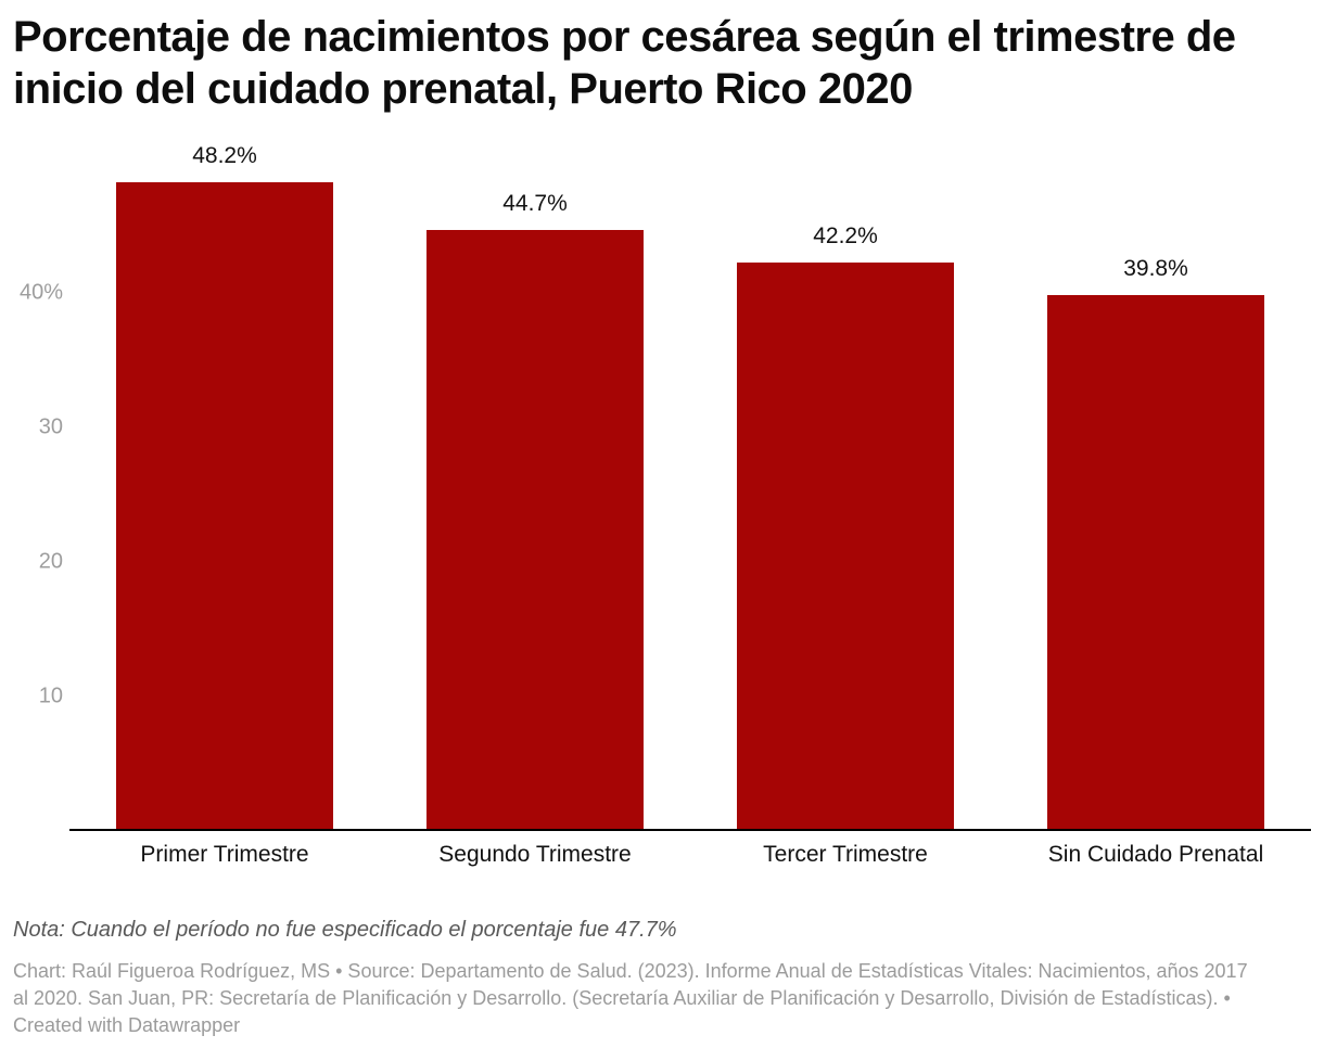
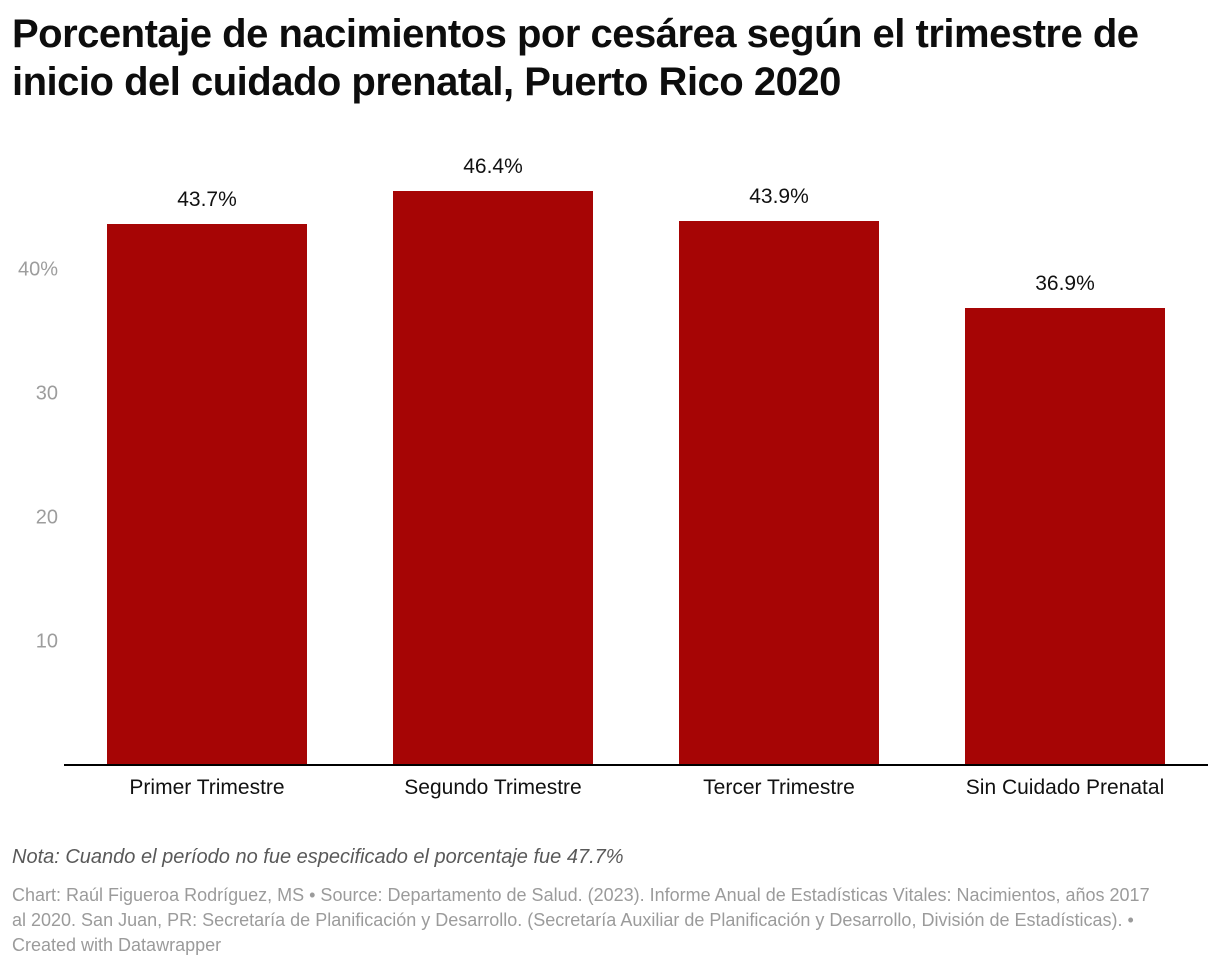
Primer Trimestre: 48.2% -> 43.7%
Segundo Trimestre: 44.7% -> 46.4%
Tercer Trimestre: 42.2% -> 43.9%
Sin Cuidado Prenatal: 39.8% -> 36.9%
